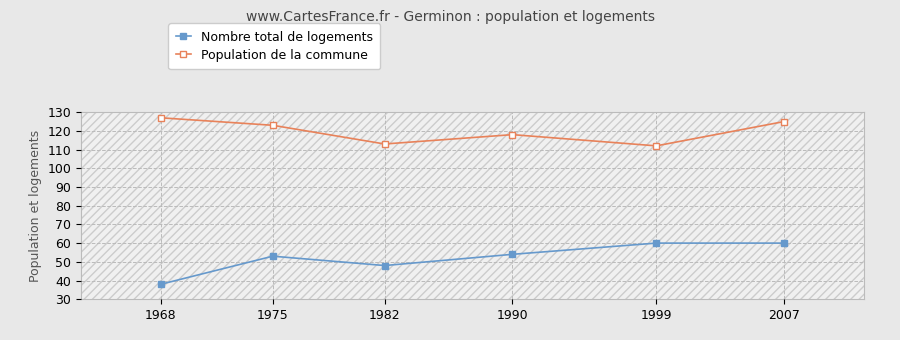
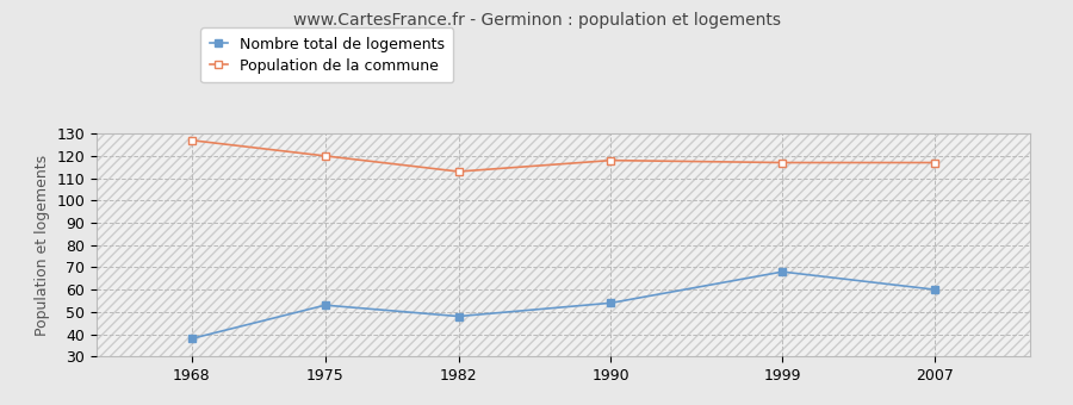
Population de la commune/1975: 123 -> 120
Nombre total de logements/1999: 60 -> 68
Population de la commune/1999: 112 -> 117
Population de la commune/2007: 125 -> 117
